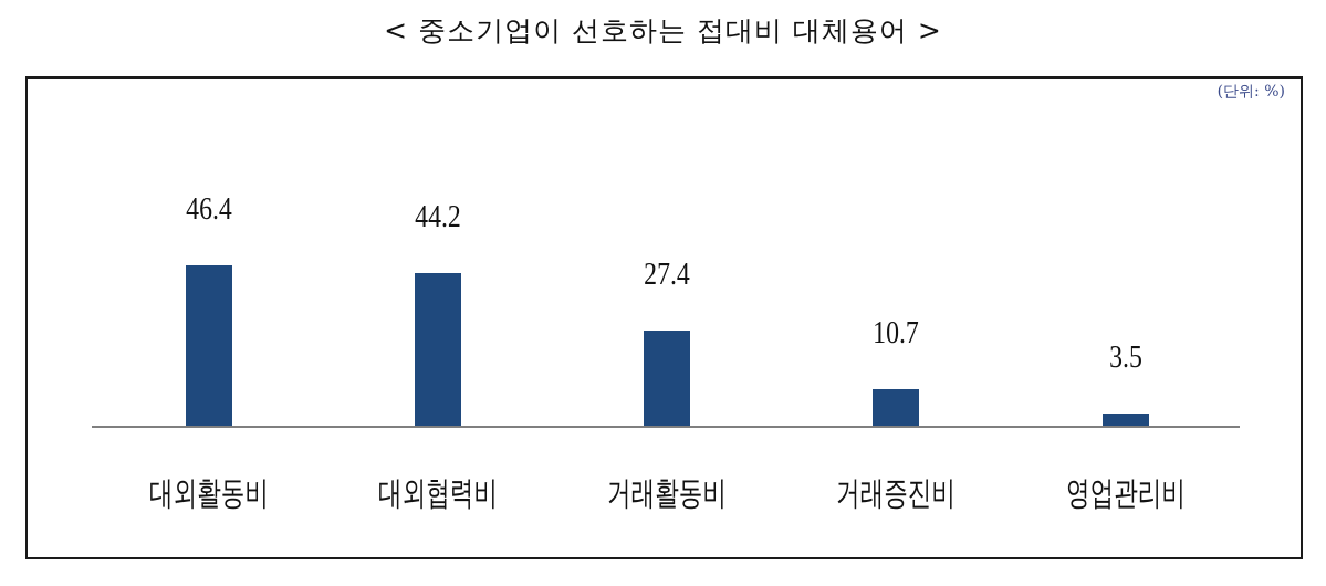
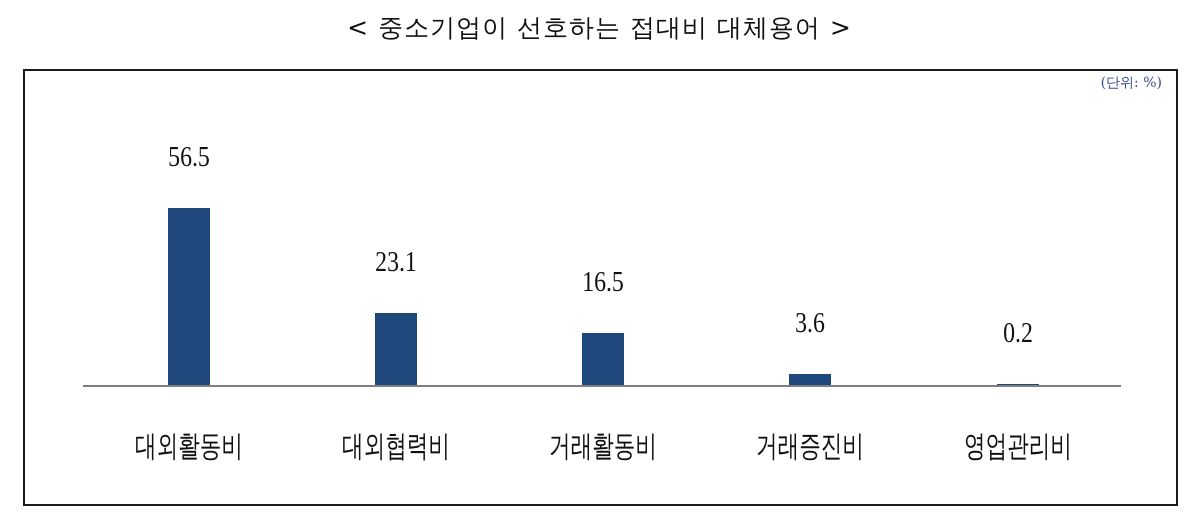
대외활동비: 46.4 -> 56.5
대외협력비: 44.2 -> 23.1
거래활동비: 27.4 -> 16.5
거래증진비: 10.7 -> 3.6
영업관리비: 3.5 -> 0.2
